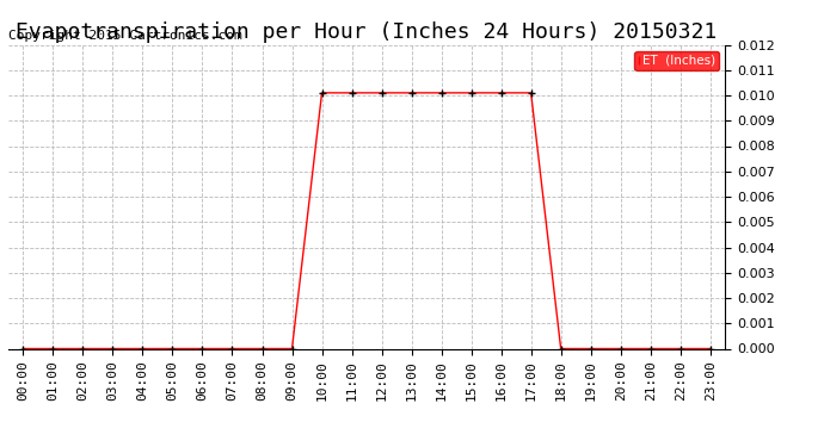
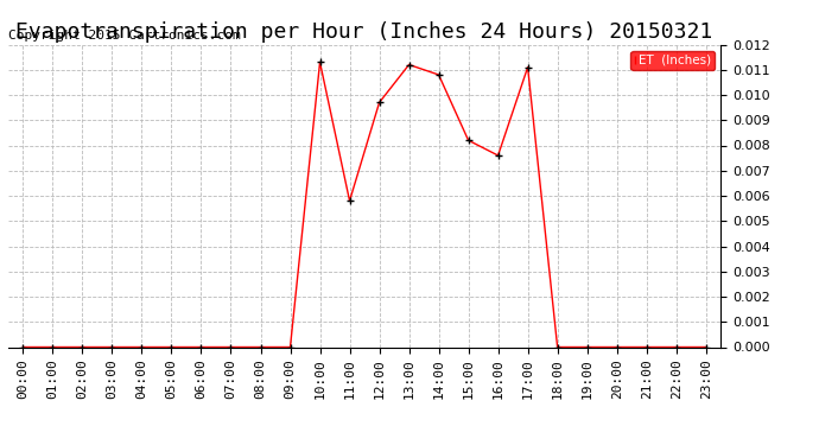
10:00: 0.0101 -> 0.0113
11:00: 0.0101 -> 0.0058
12:00: 0.0101 -> 0.0097
13:00: 0.0101 -> 0.0112
14:00: 0.0101 -> 0.0108
15:00: 0.0101 -> 0.0082
16:00: 0.0101 -> 0.0076
17:00: 0.0101 -> 0.0111
